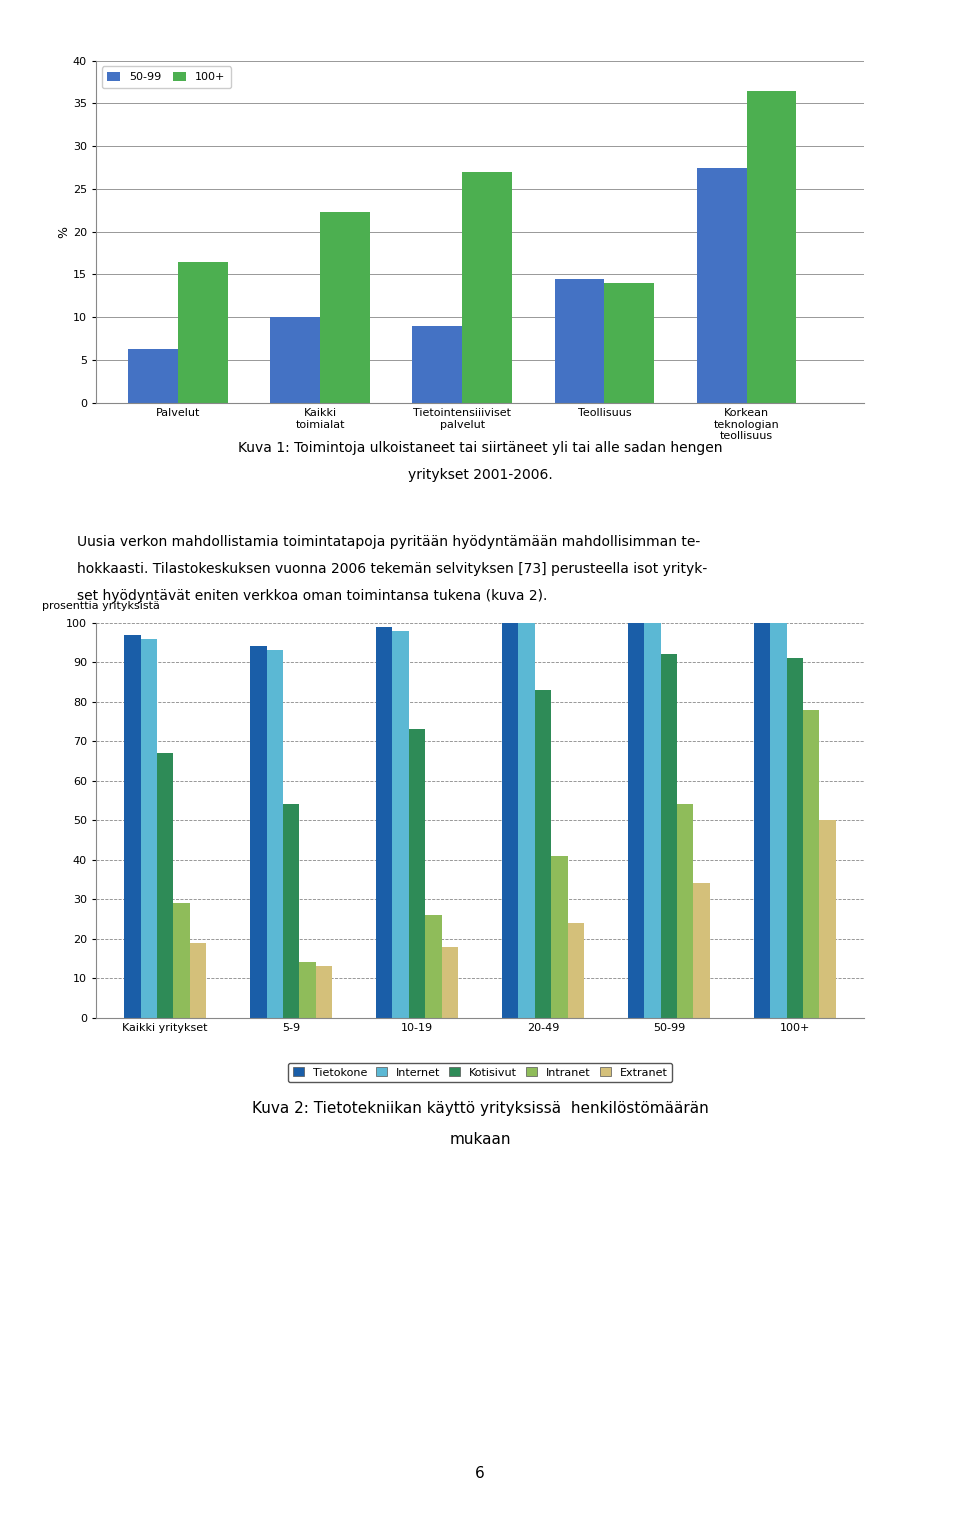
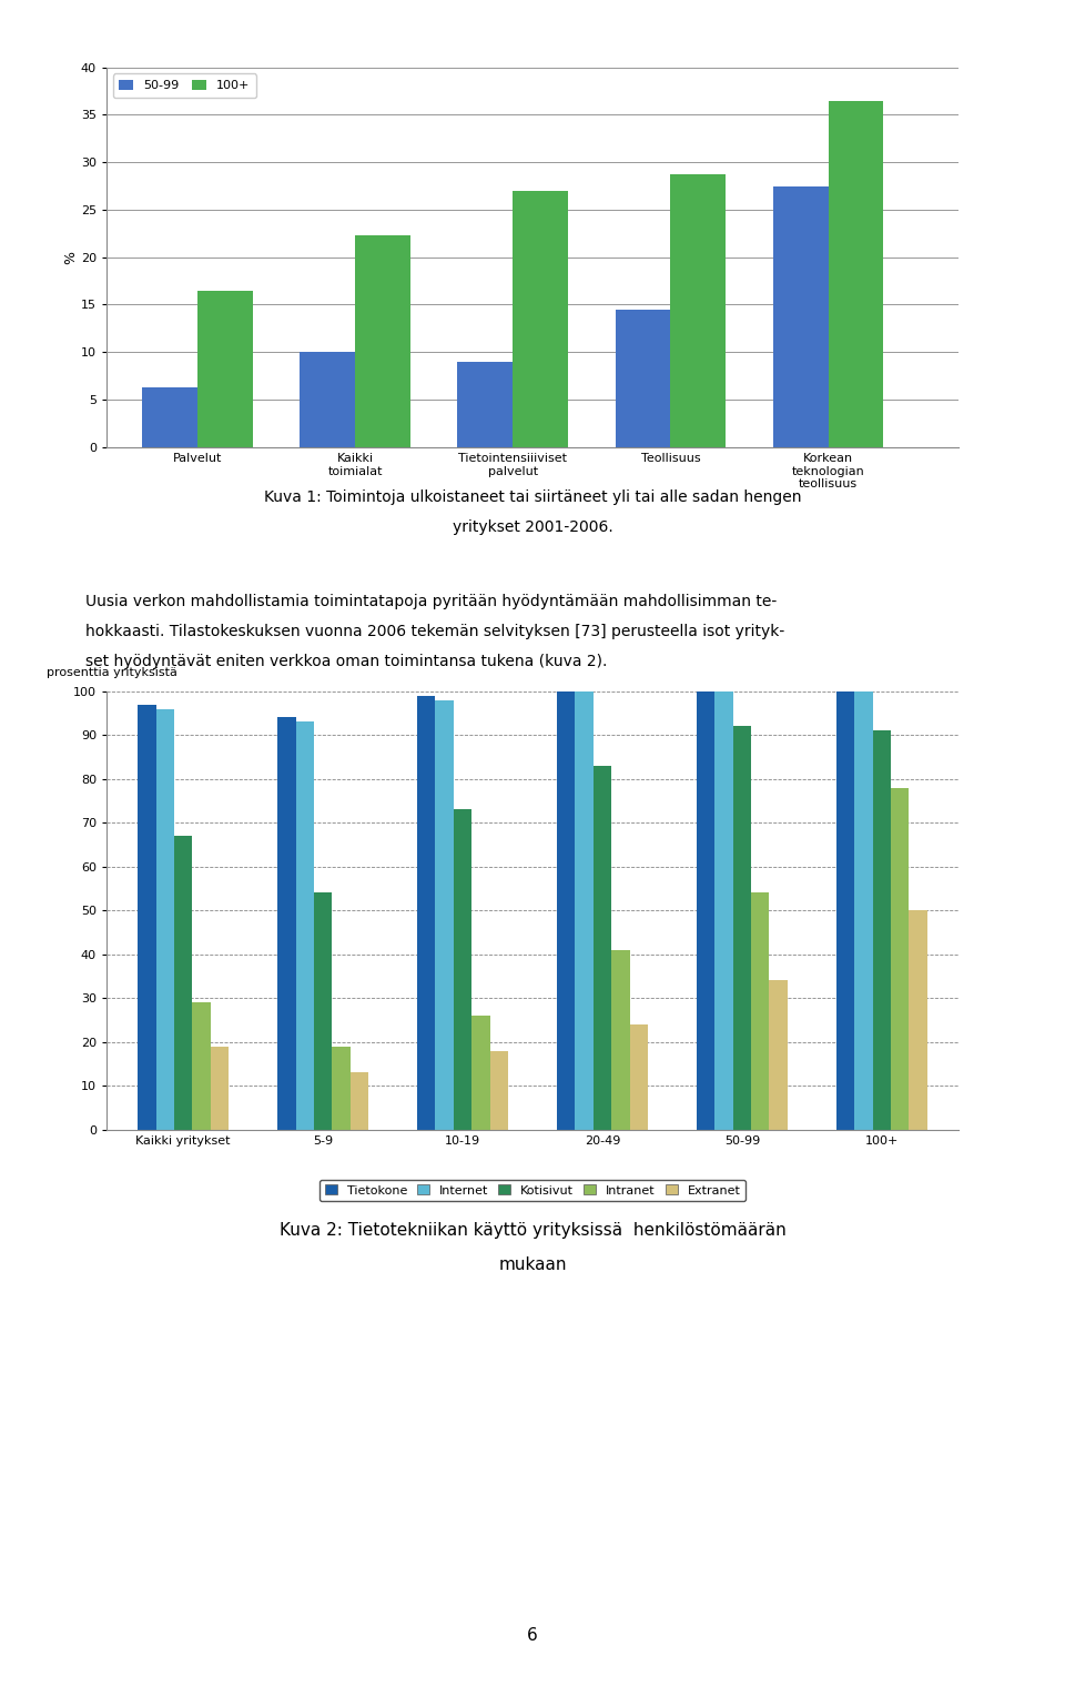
100+/Teollisuus: 14.0 -> 28.7
Intranet/5-9: 14 -> 19
